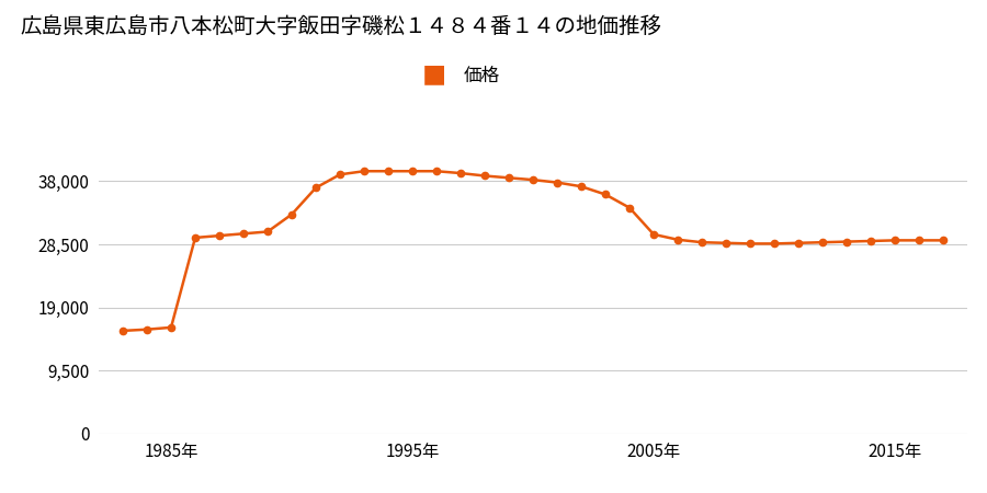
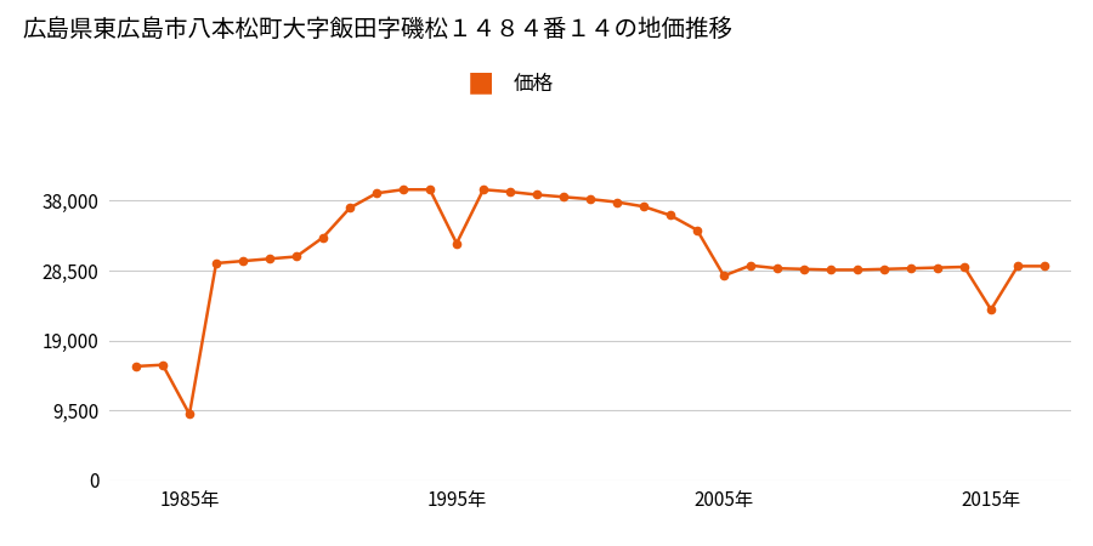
1985年: 16,000 -> 9,000
1995年: 39,500 -> 32,200
2005年: 30,000 -> 27,800
2015年: 29,100 -> 23,200
